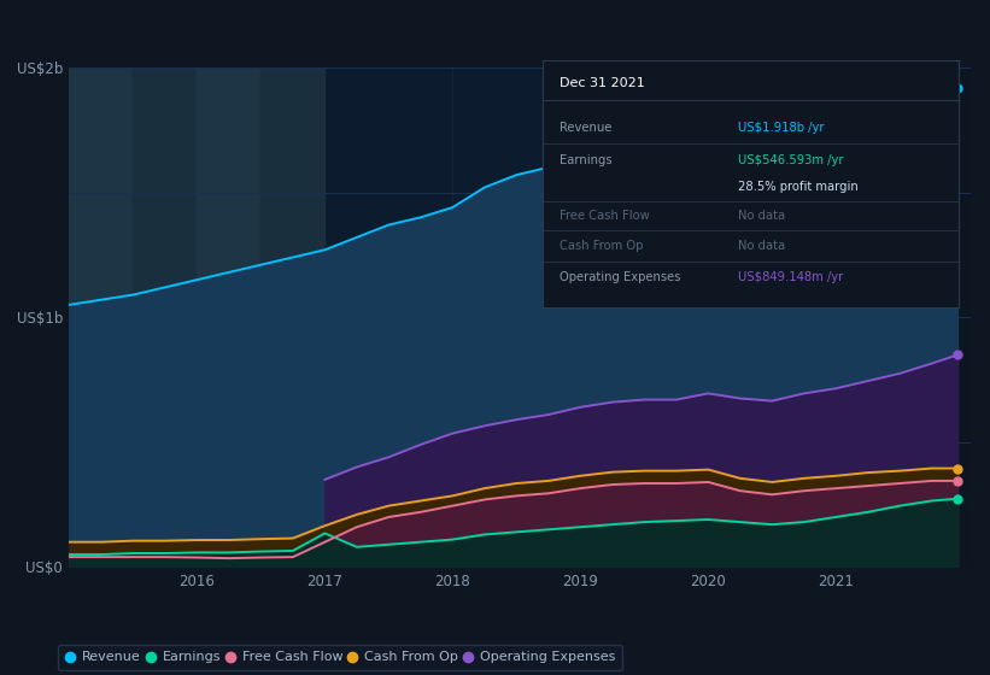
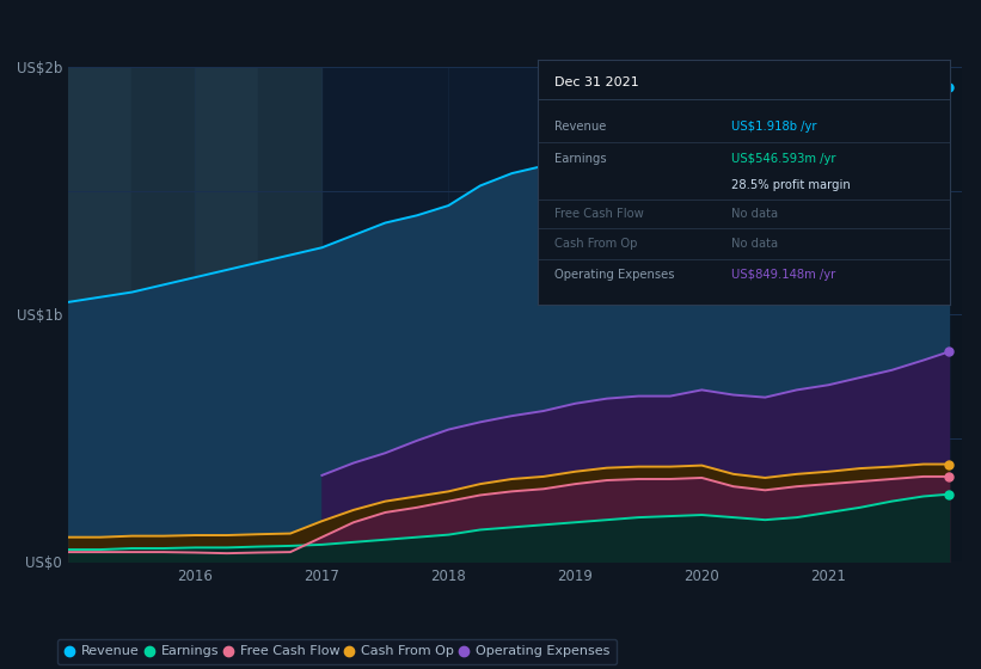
Earnings/2017: US$0.135b -> US$0.070b
